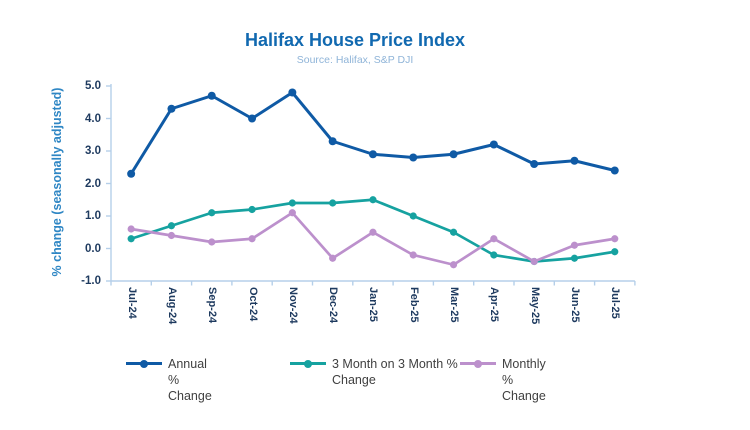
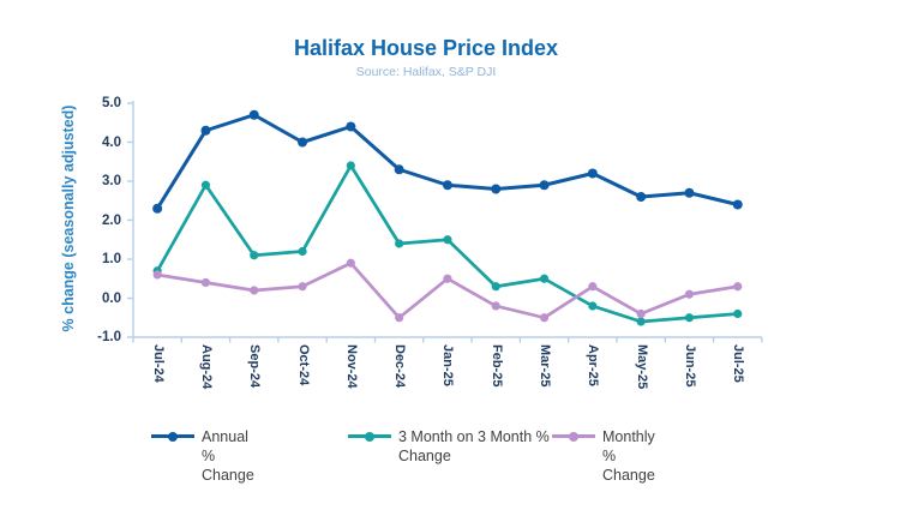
3 Month on 3 Month % Change/Jul-24: 0.3 -> 0.7
3 Month on 3 Month % Change/Aug-24: 0.7 -> 2.9
Annual % Change/Nov-24: 4.8 -> 4.4
3 Month on 3 Month % Change/Nov-24: 1.4 -> 3.4
Monthly % Change/Nov-24: 1.1 -> 0.9
Monthly % Change/Dec-24: -0.3 -> -0.5
3 Month on 3 Month % Change/Feb-25: 1.0 -> 0.3
3 Month on 3 Month % Change/May-25: -0.4 -> -0.6
3 Month on 3 Month % Change/Jun-25: -0.3 -> -0.5
3 Month on 3 Month % Change/Jul-25: -0.1 -> -0.4
